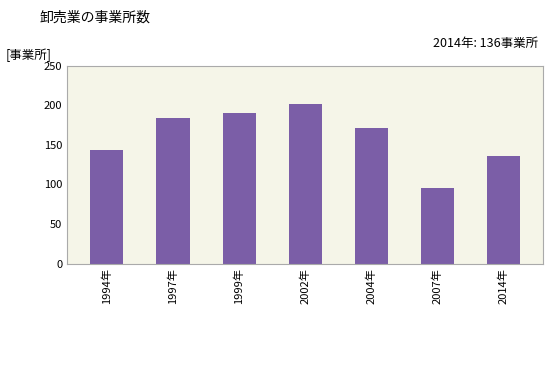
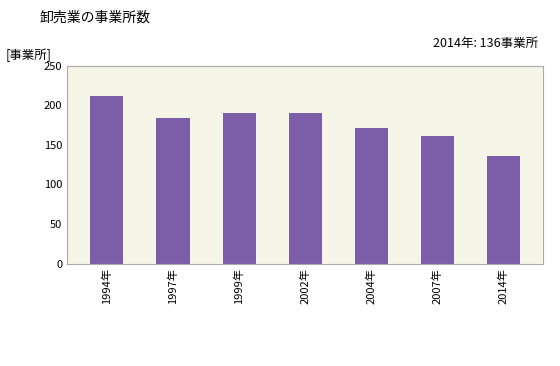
1994年: 144 -> 212
2002年: 202 -> 191
2007年: 96 -> 161
